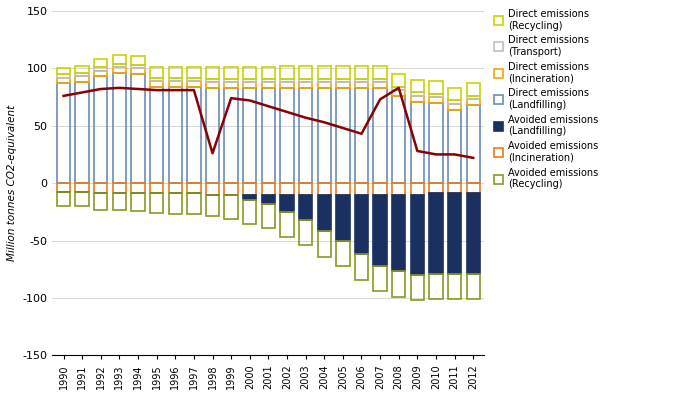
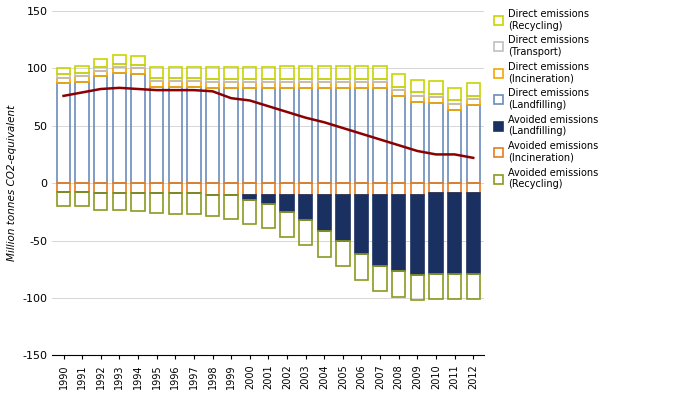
1998: 26 -> 80
2007: 73 -> 38
2008: 83 -> 33
